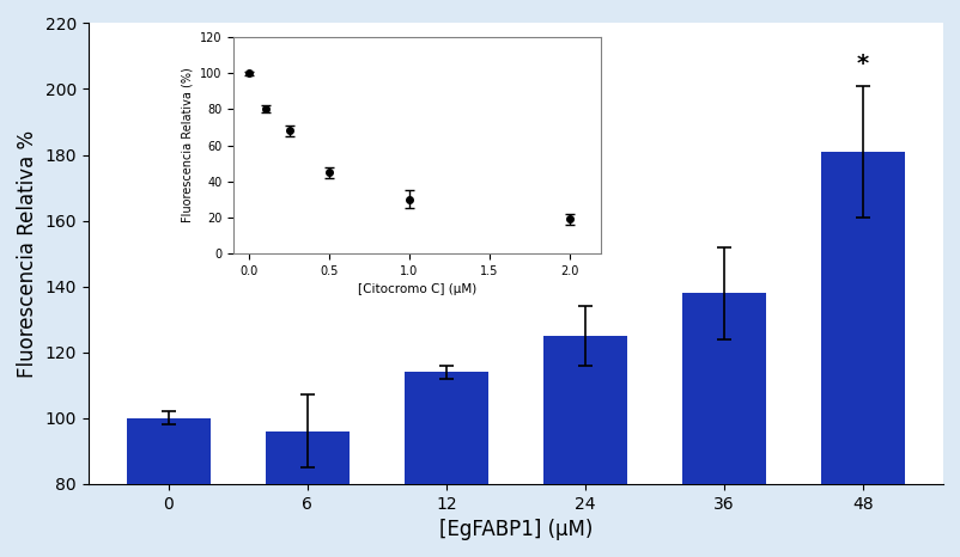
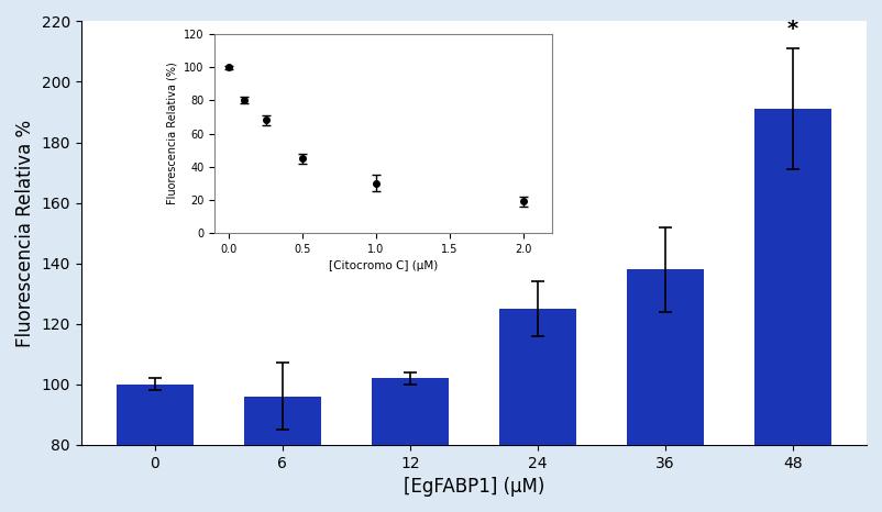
12: 114 -> 102
48: 181 -> 191
